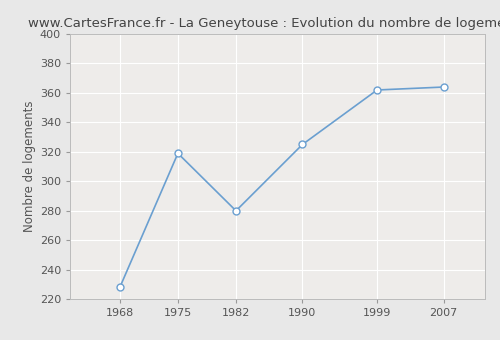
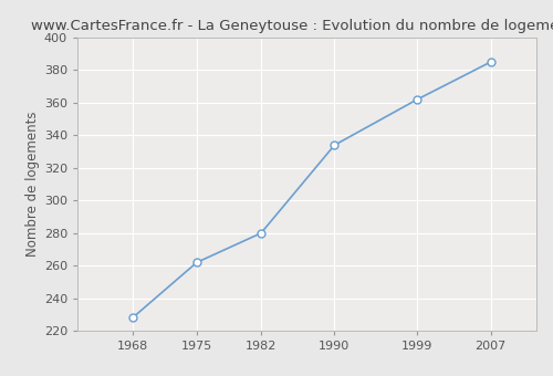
1975: 319 -> 262
1990: 325 -> 334
2007: 364 -> 385
